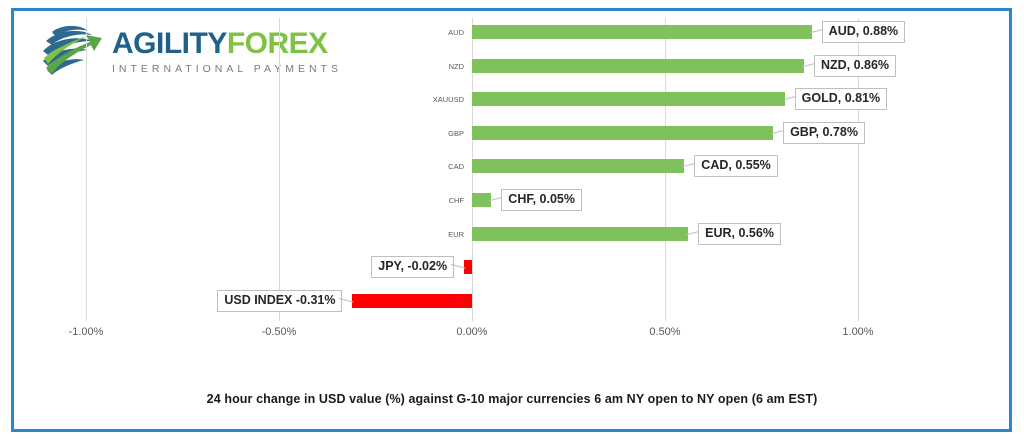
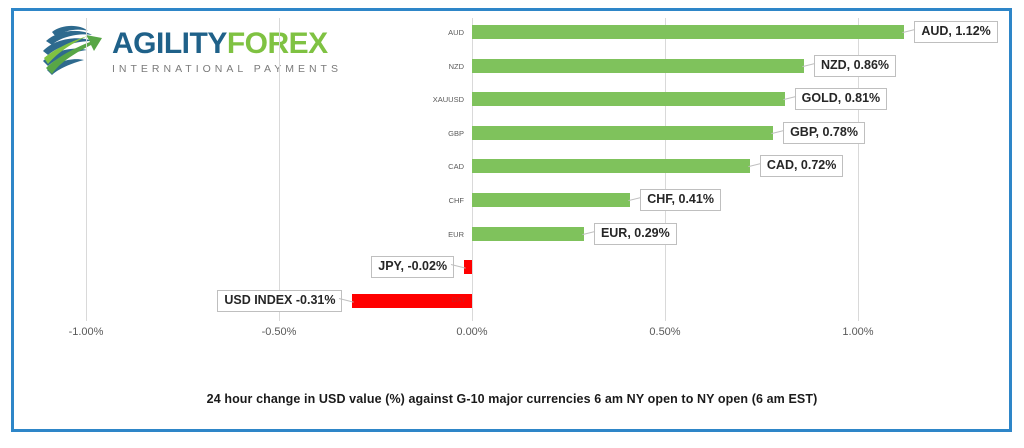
AUD: 0.88% -> 1.12%
CAD: 0.55% -> 0.72%
CHF: 0.05% -> 0.41%
EUR: 0.56% -> 0.29%
